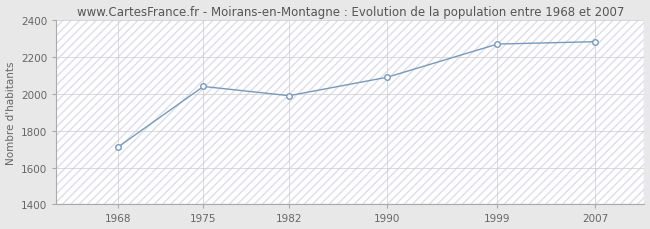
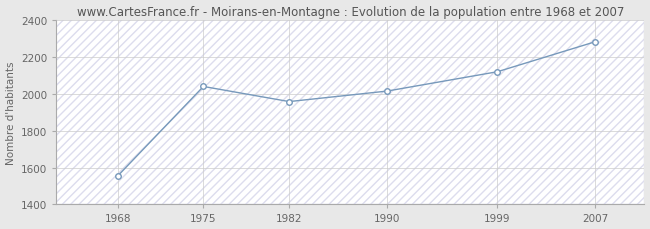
1968: 1710 -> 1550
1982: 1990 -> 1960
1990: 2090 -> 2020
1999: 2270 -> 2120
